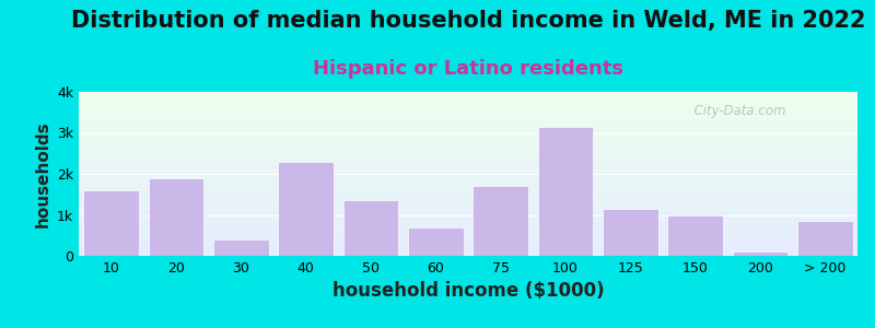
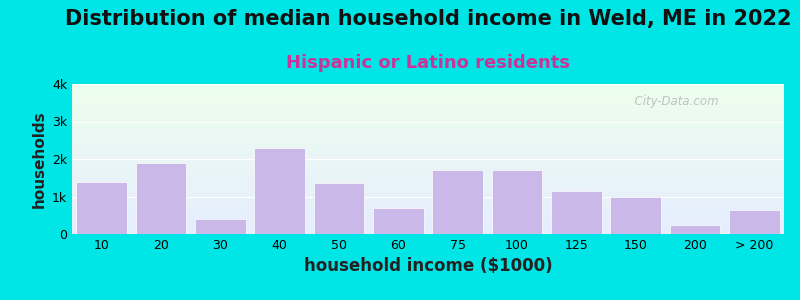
10: 1.60k -> 1.40k
100: 3.15k -> 1.70k
200: 0.10k -> 0.25k
> 200: 0.85k -> 0.65k
